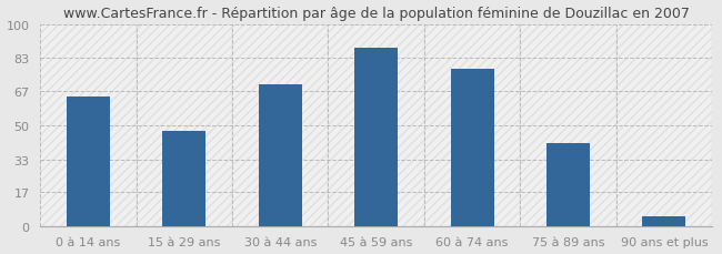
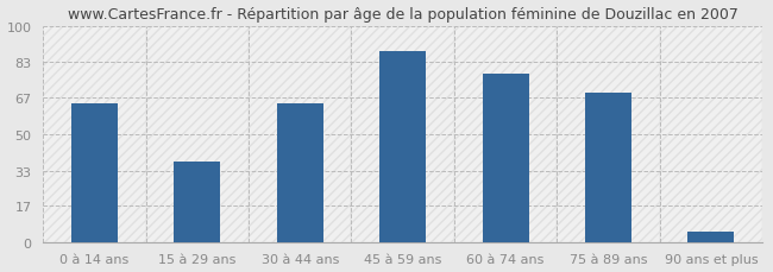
15 à 29 ans: 47 -> 37
30 à 44 ans: 70 -> 64
75 à 89 ans: 41 -> 69
